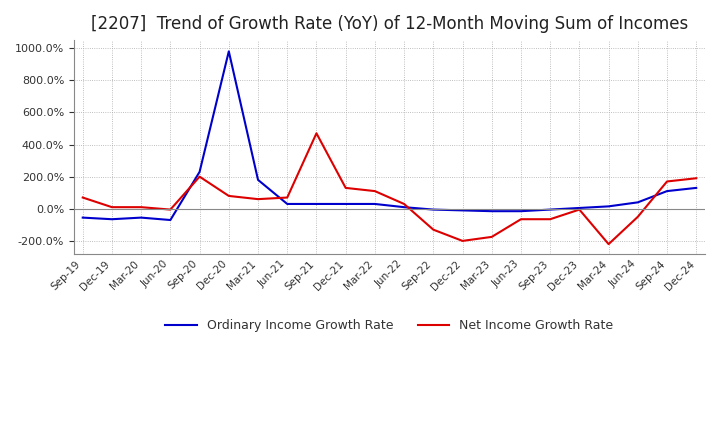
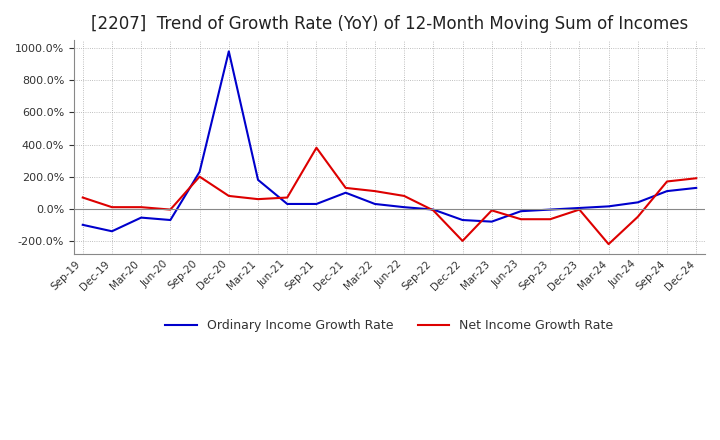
Ordinary Income Growth Rate/Sep-19: -60% -> -100%
Ordinary Income Growth Rate/Dec-19: -60% -> -140%
Net Income Growth Rate/Sep-21: 470% -> 380%
Ordinary Income Growth Rate/Dec-21: 30% -> 100%
Net Income Growth Rate/Jun-22: 30% -> 80%
Net Income Growth Rate/Sep-22: -130% -> -10%
Ordinary Income Growth Rate/Dec-22: -10% -> -70%
Ordinary Income Growth Rate/Mar-23: -20% -> -80%
Net Income Growth Rate/Mar-23: -180% -> -10%
